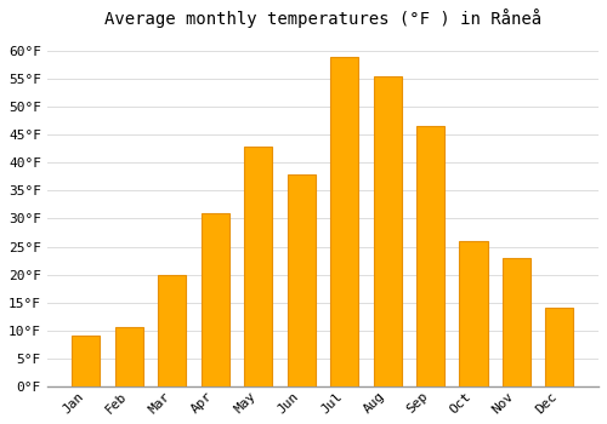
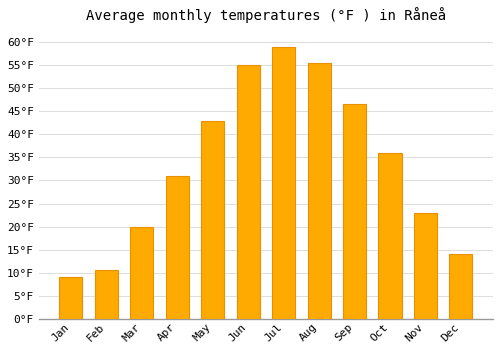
Jun: 38.0°F -> 55.0°F
Oct: 26.0°F -> 36.0°F
